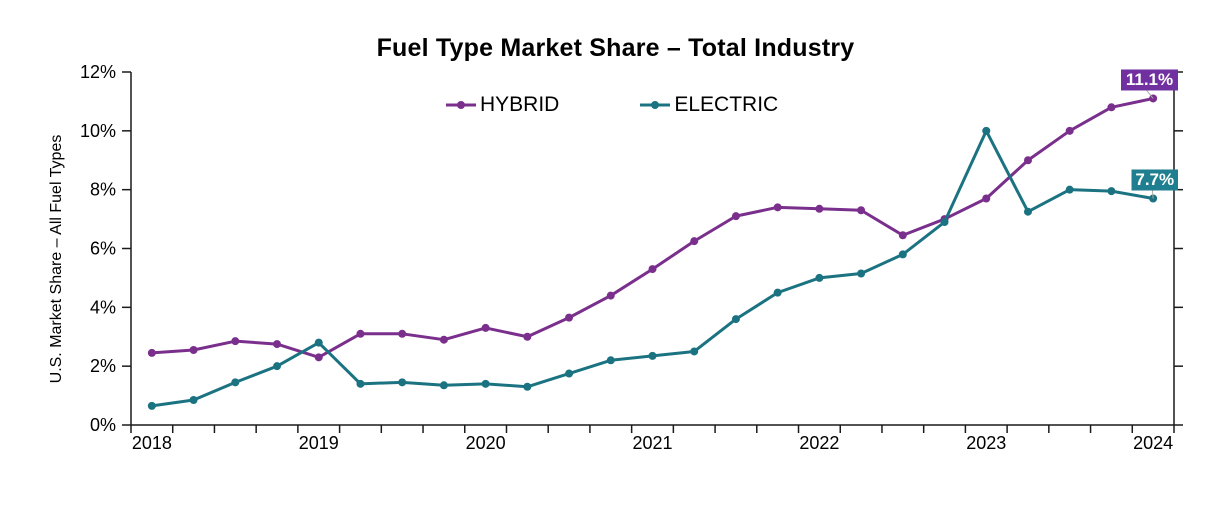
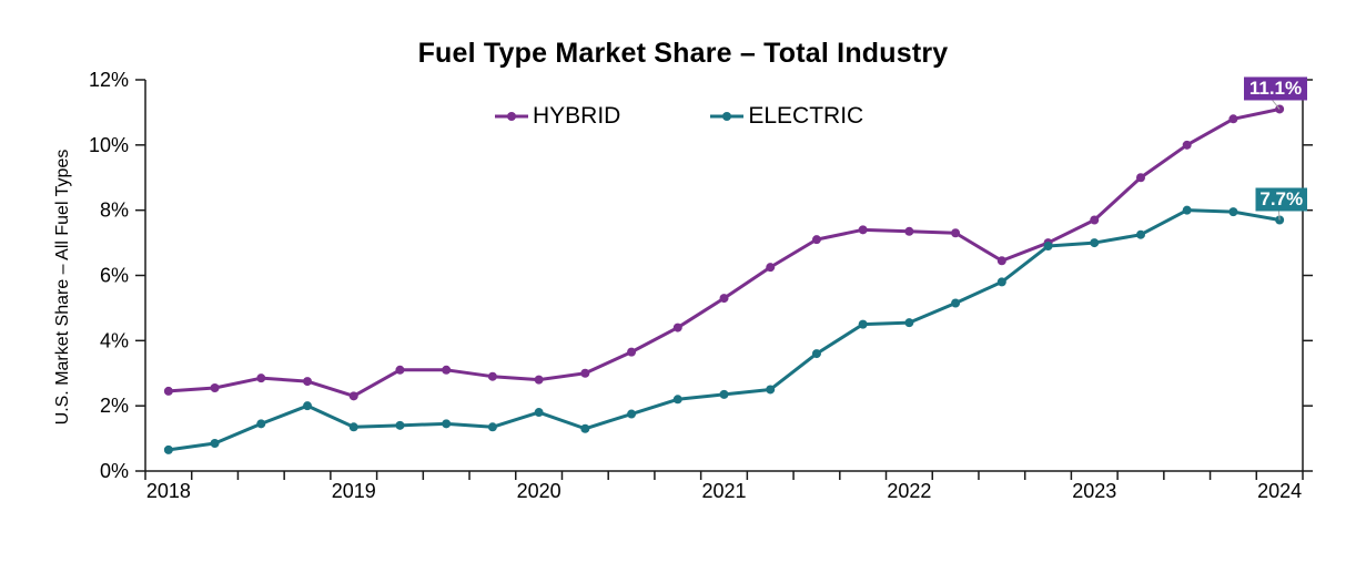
ELECTRIC/2019: 2.8% -> 1.4%
HYBRID/2020: 3.3% -> 2.8%
ELECTRIC/2020: 1.4% -> 1.8%
ELECTRIC/2022: 5.0% -> 4.5%
ELECTRIC/2023: 10.0% -> 7.0%
